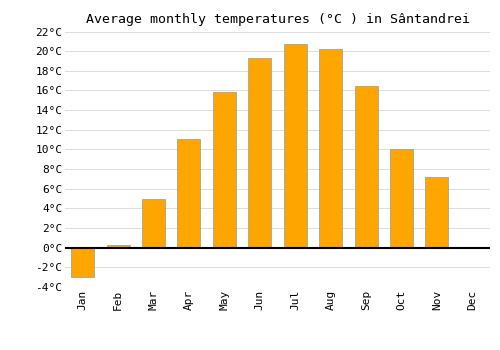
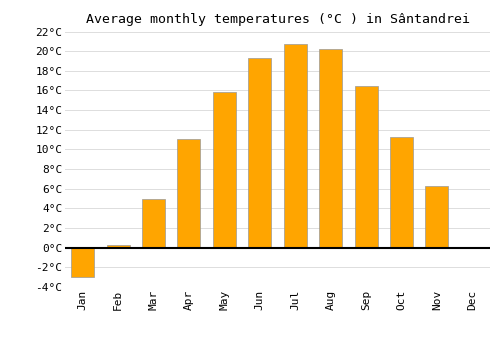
Oct: 10.0°C -> 11.3°C
Nov: 7.2°C -> 6.3°C
